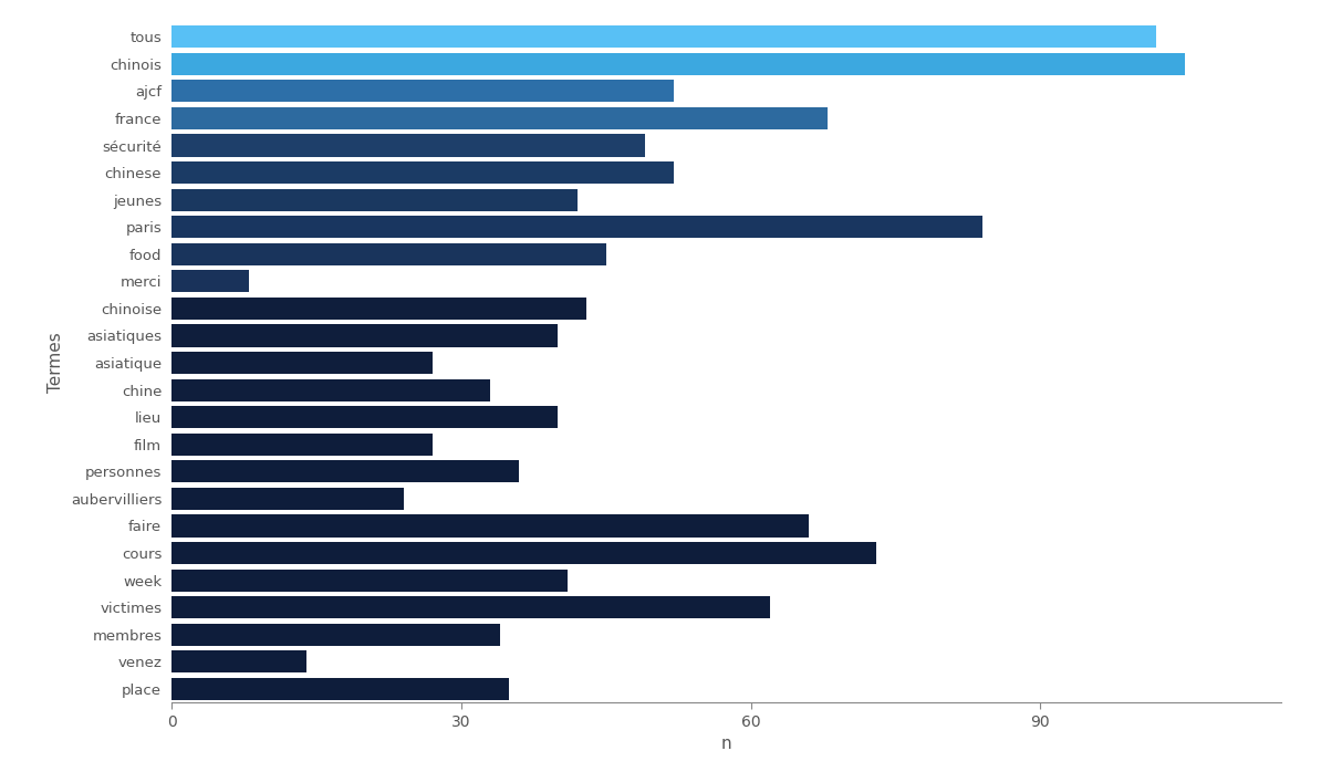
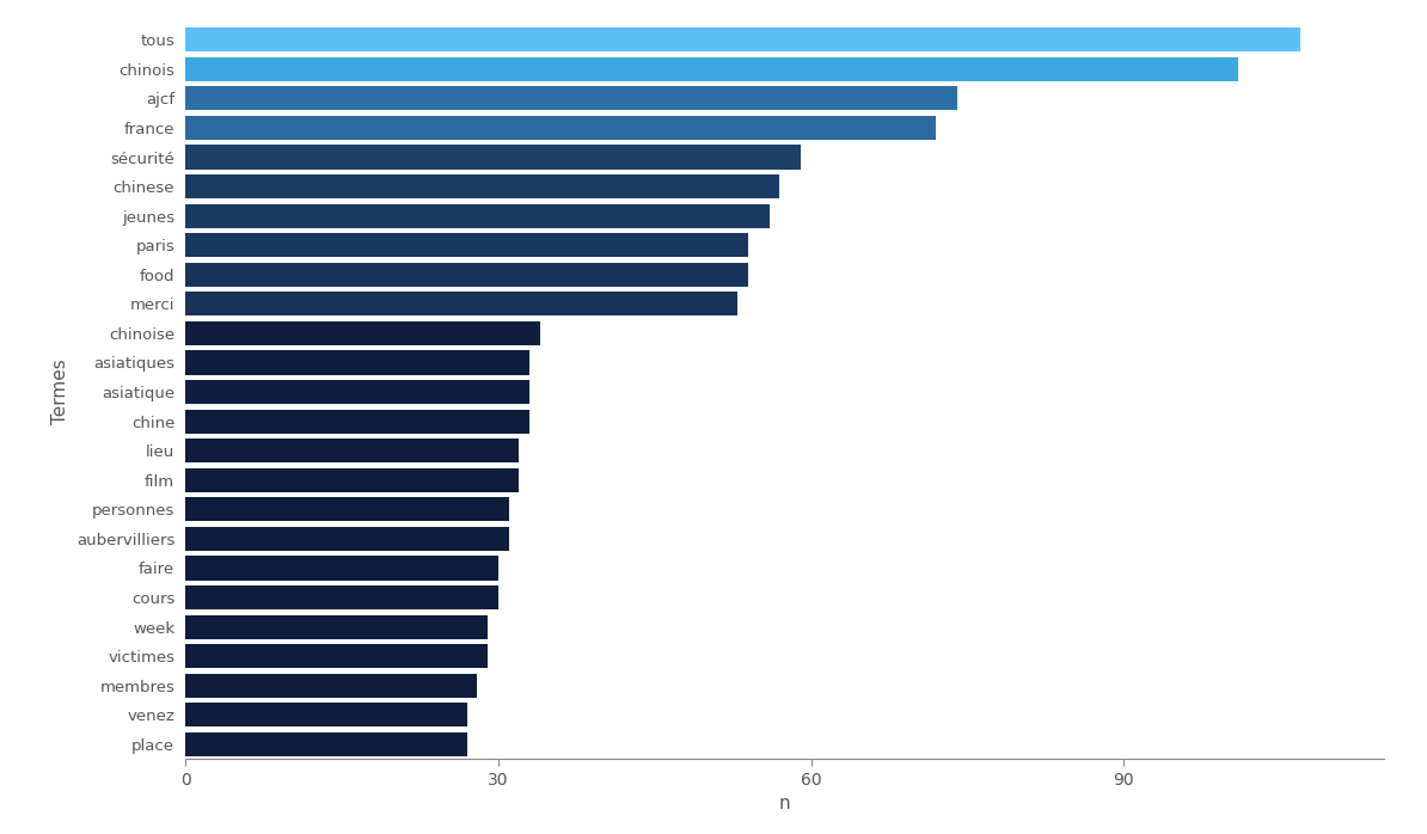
tous: 102 -> 107
chinois: 105 -> 101
ajcf: 52 -> 74
france: 68 -> 72
sécurité: 49 -> 59
chinese: 52 -> 57
jeunes: 42 -> 56
paris: 84 -> 54
food: 45 -> 54
merci: 8 -> 53
chinoise: 43 -> 34
asiatiques: 40 -> 33
asiatique: 27 -> 33
lieu: 40 -> 32
film: 27 -> 32
personnes: 36 -> 31
aubervilliers: 24 -> 31
faire: 66 -> 30
cours: 73 -> 30
week: 41 -> 29
victimes: 62 -> 29
membres: 34 -> 28
venez: 14 -> 27
place: 35 -> 27
